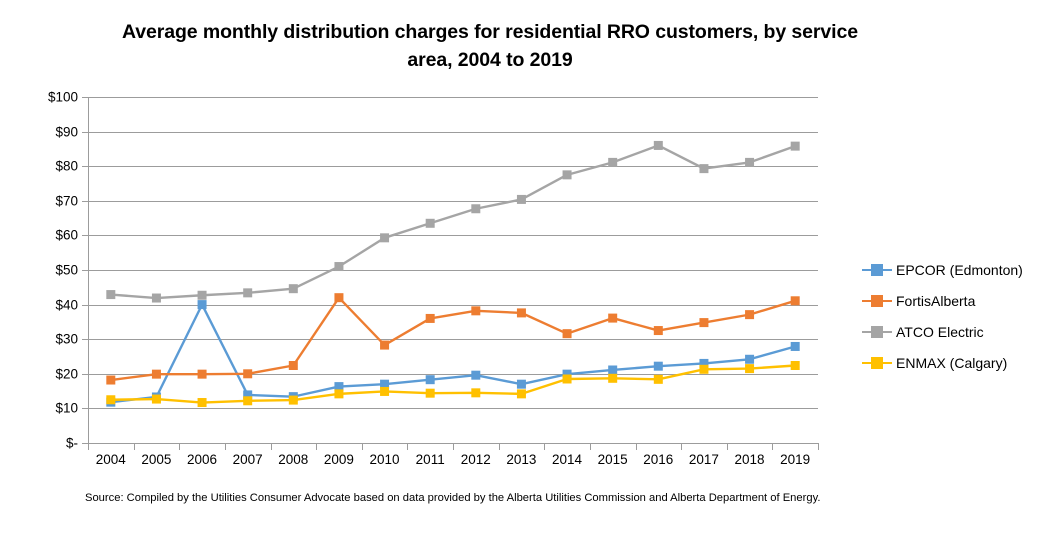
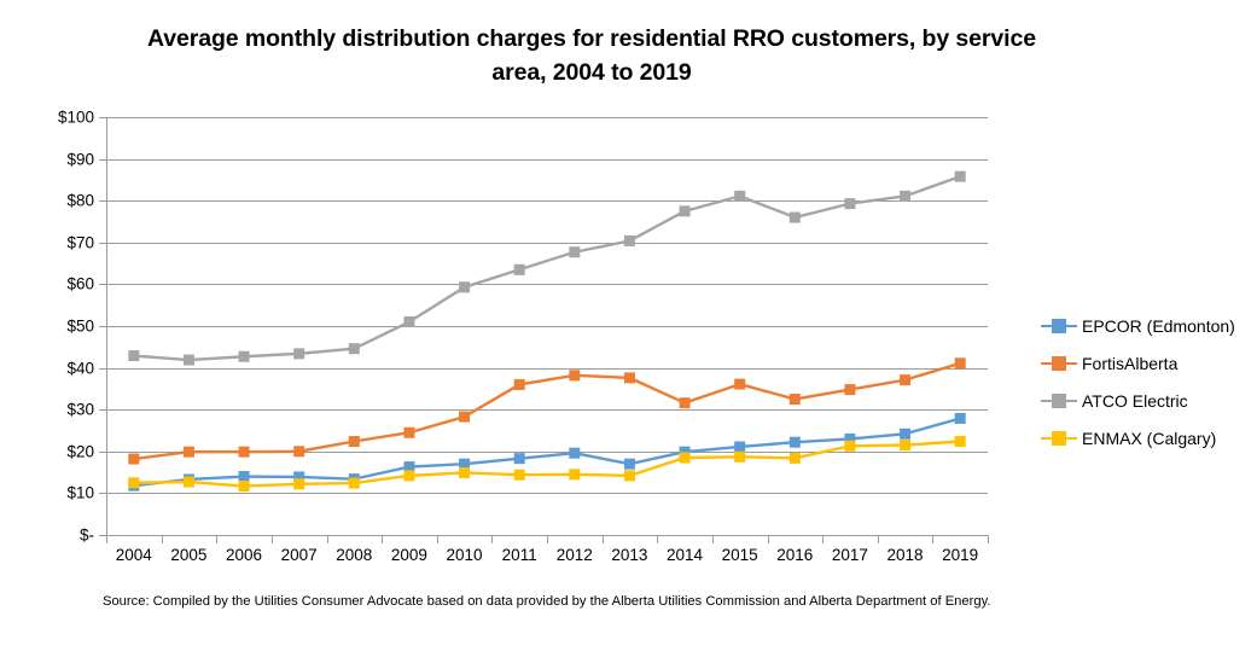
EPCOR (Edmonton)/2006: $40 -> $14
FortisAlberta/2009: $42 -> $24
ATCO Electric/2016: $86 -> $76
